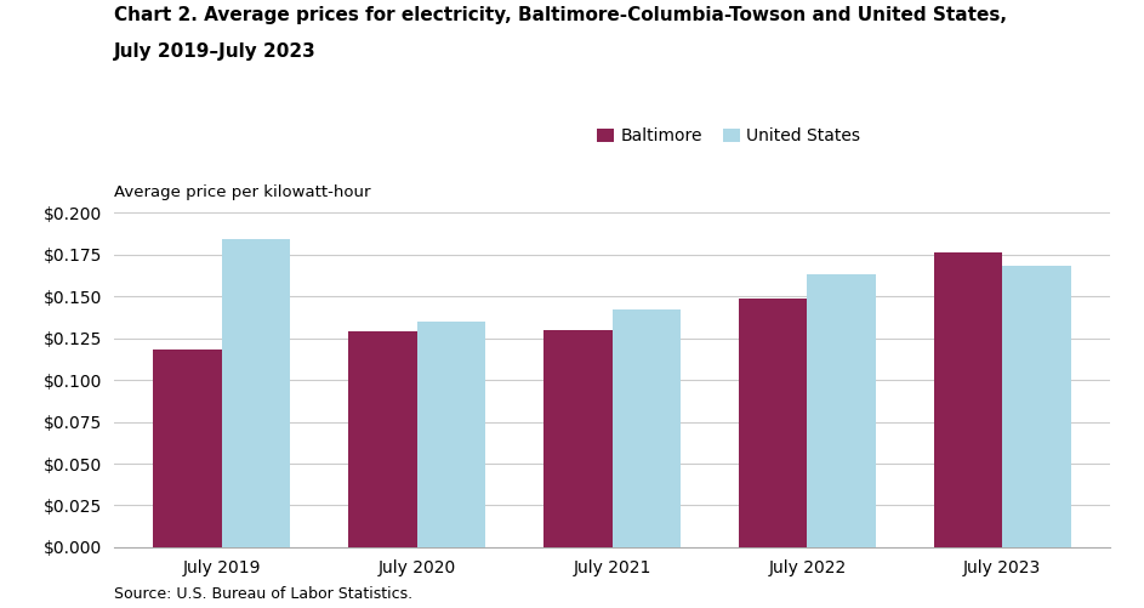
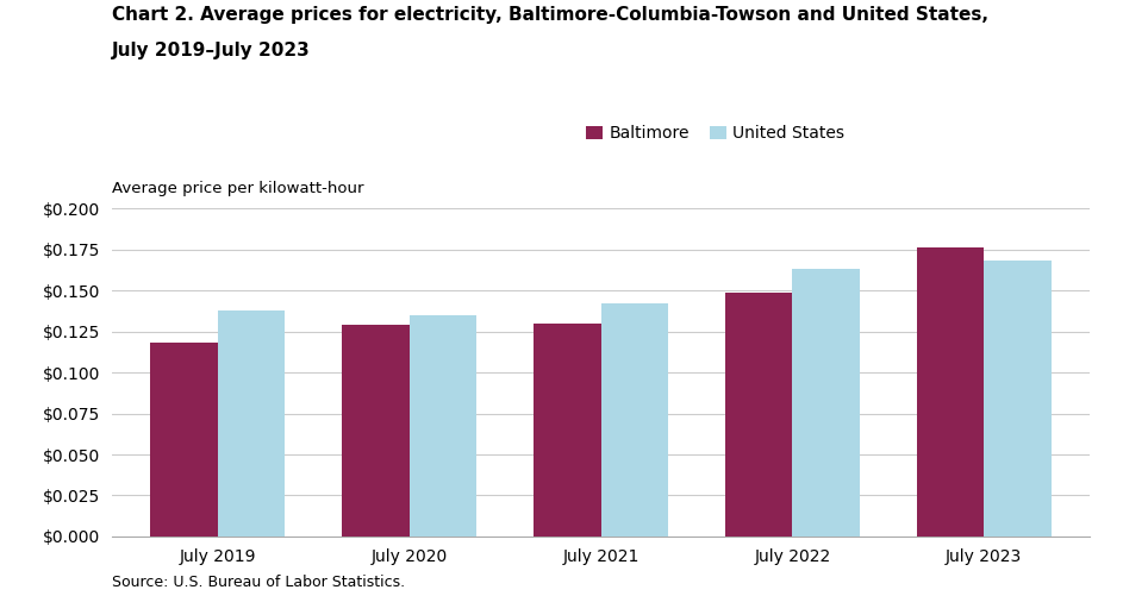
United States/July 2019: $0.184 -> $0.138
